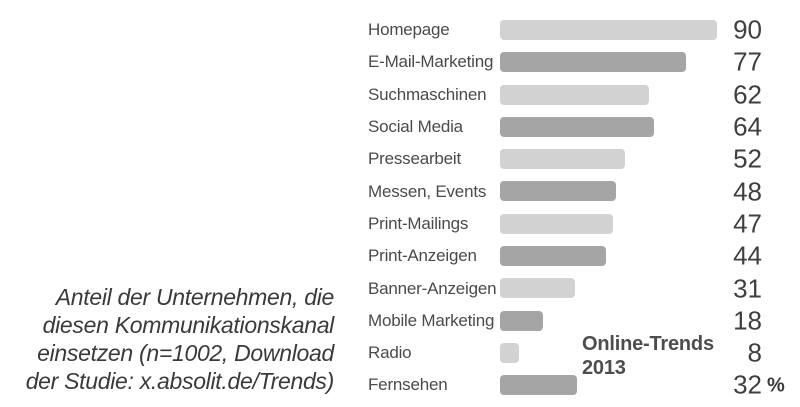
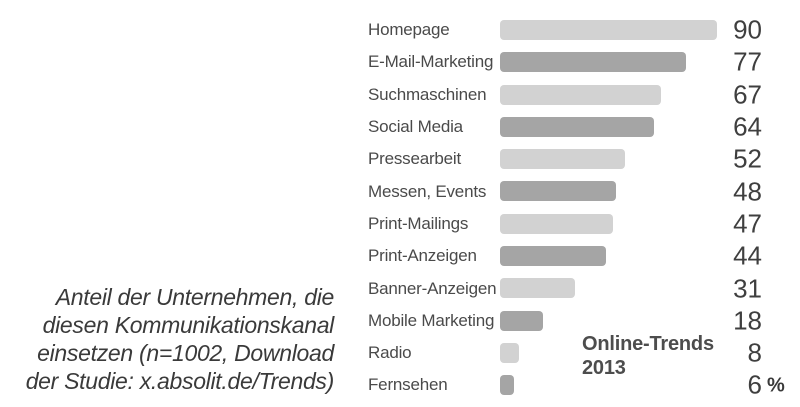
Suchmaschinen: 62 -> 67
Fernsehen: 32 -> 6
